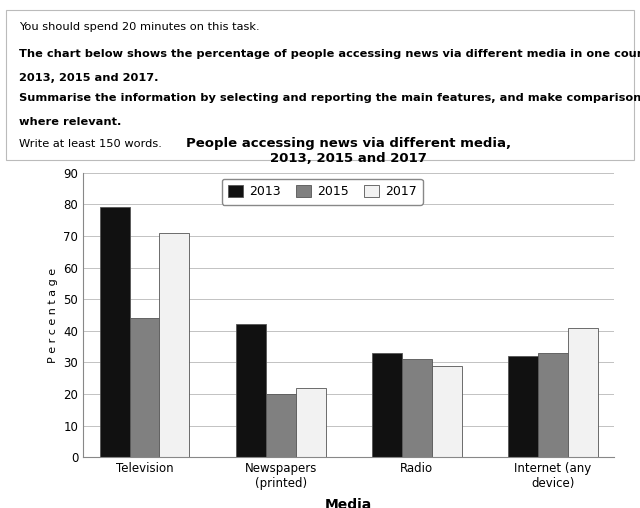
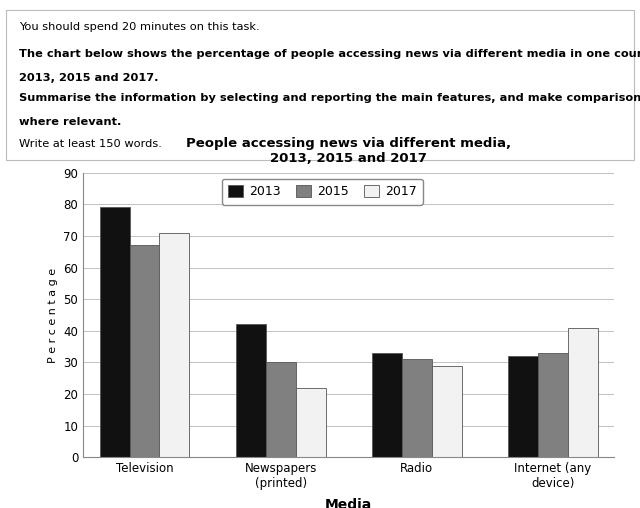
2015/Television: 44 -> 67
2015/Newspapers (printed): 20 -> 30
